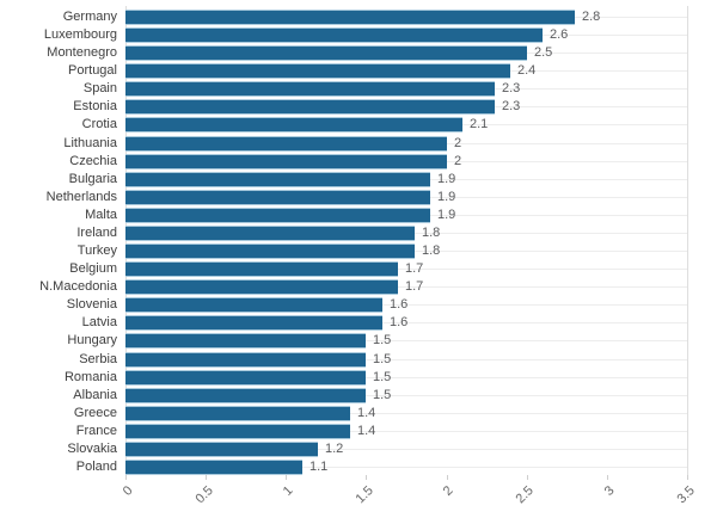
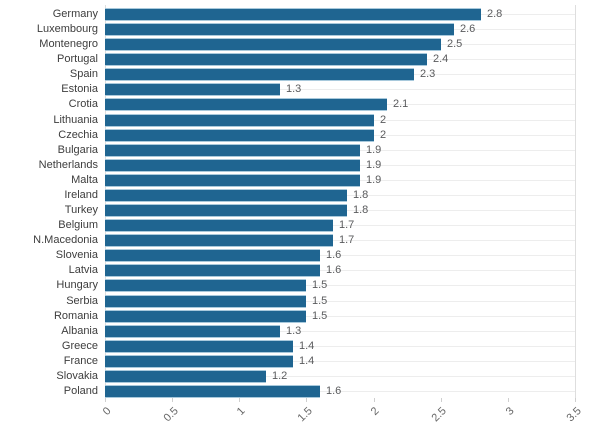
Estonia: 2.3 -> 1.3
Albania: 1.5 -> 1.3
Poland: 1.1 -> 1.6
